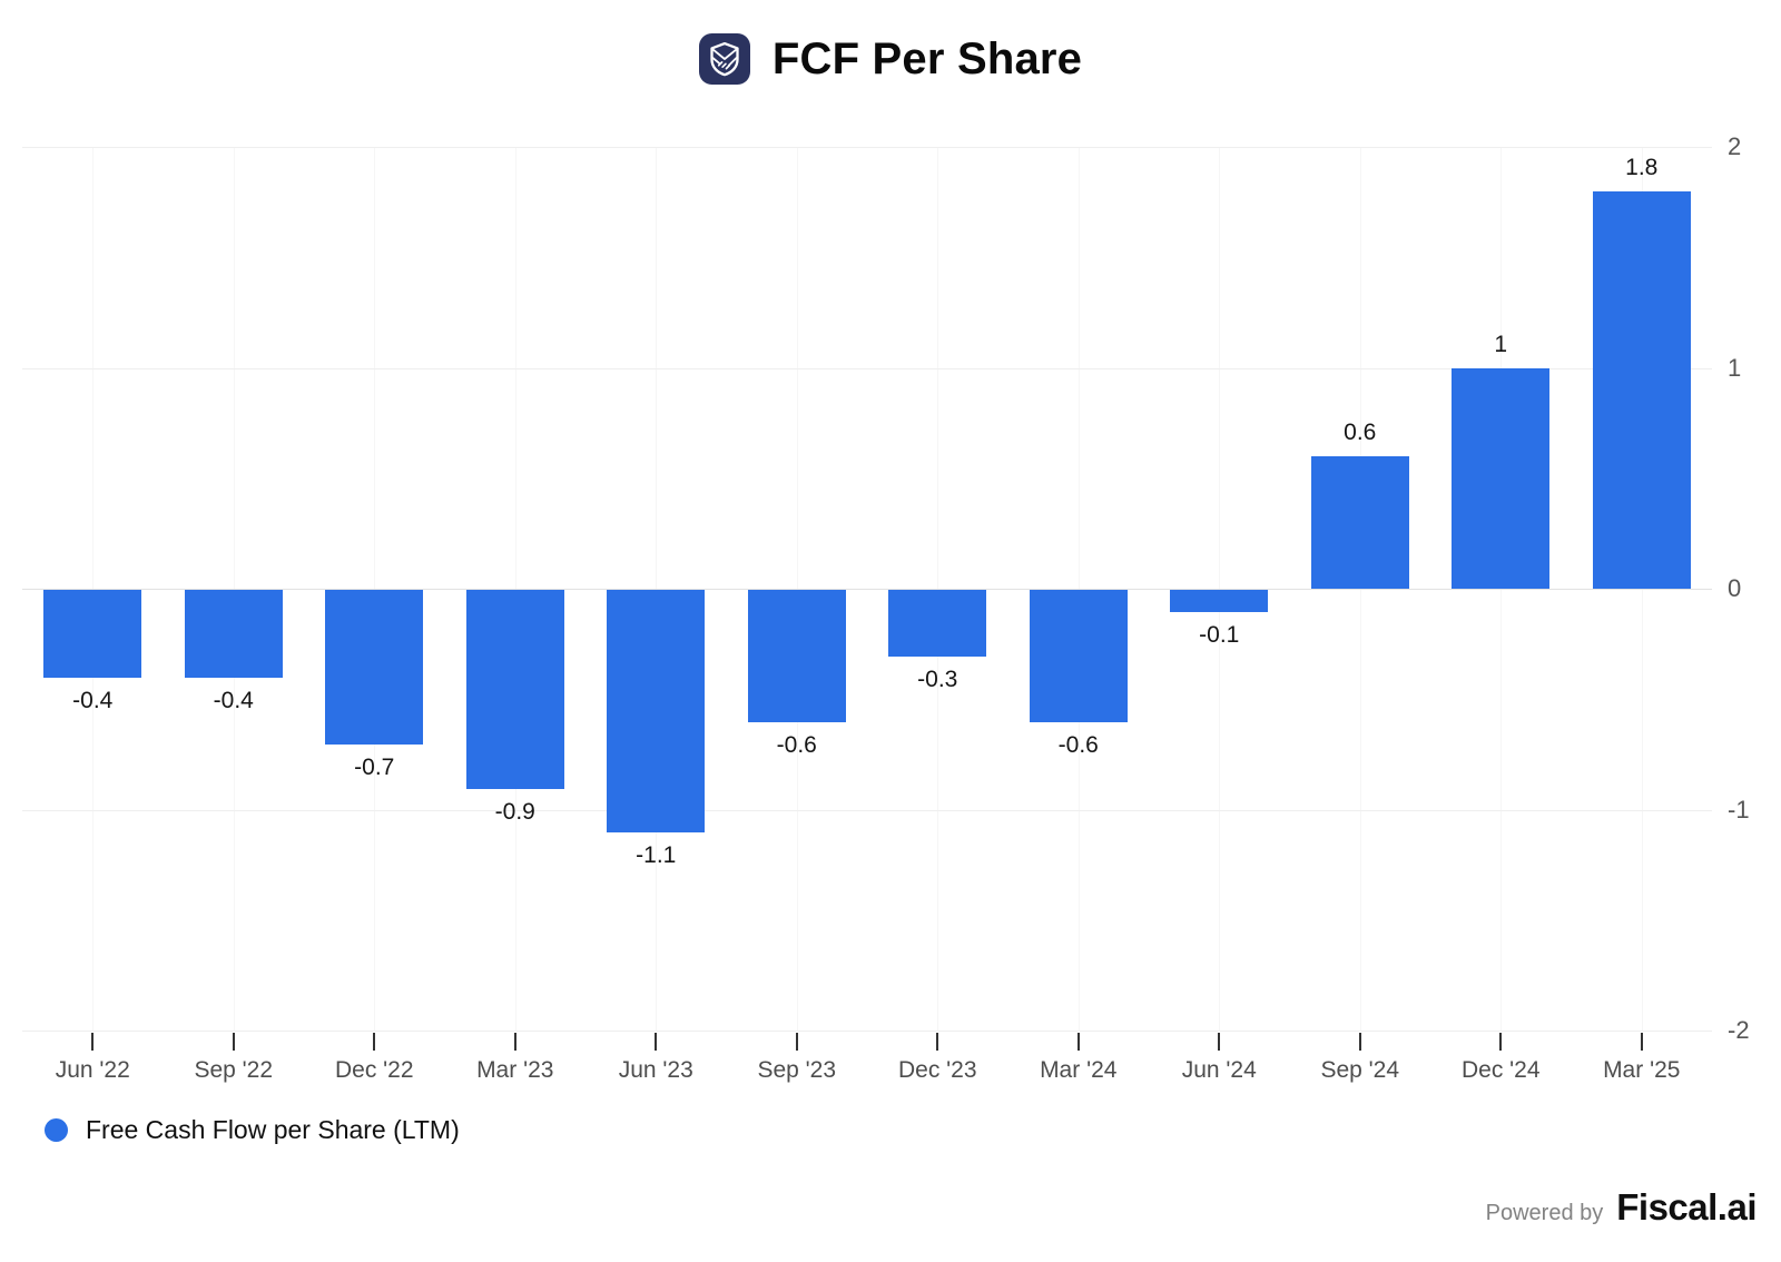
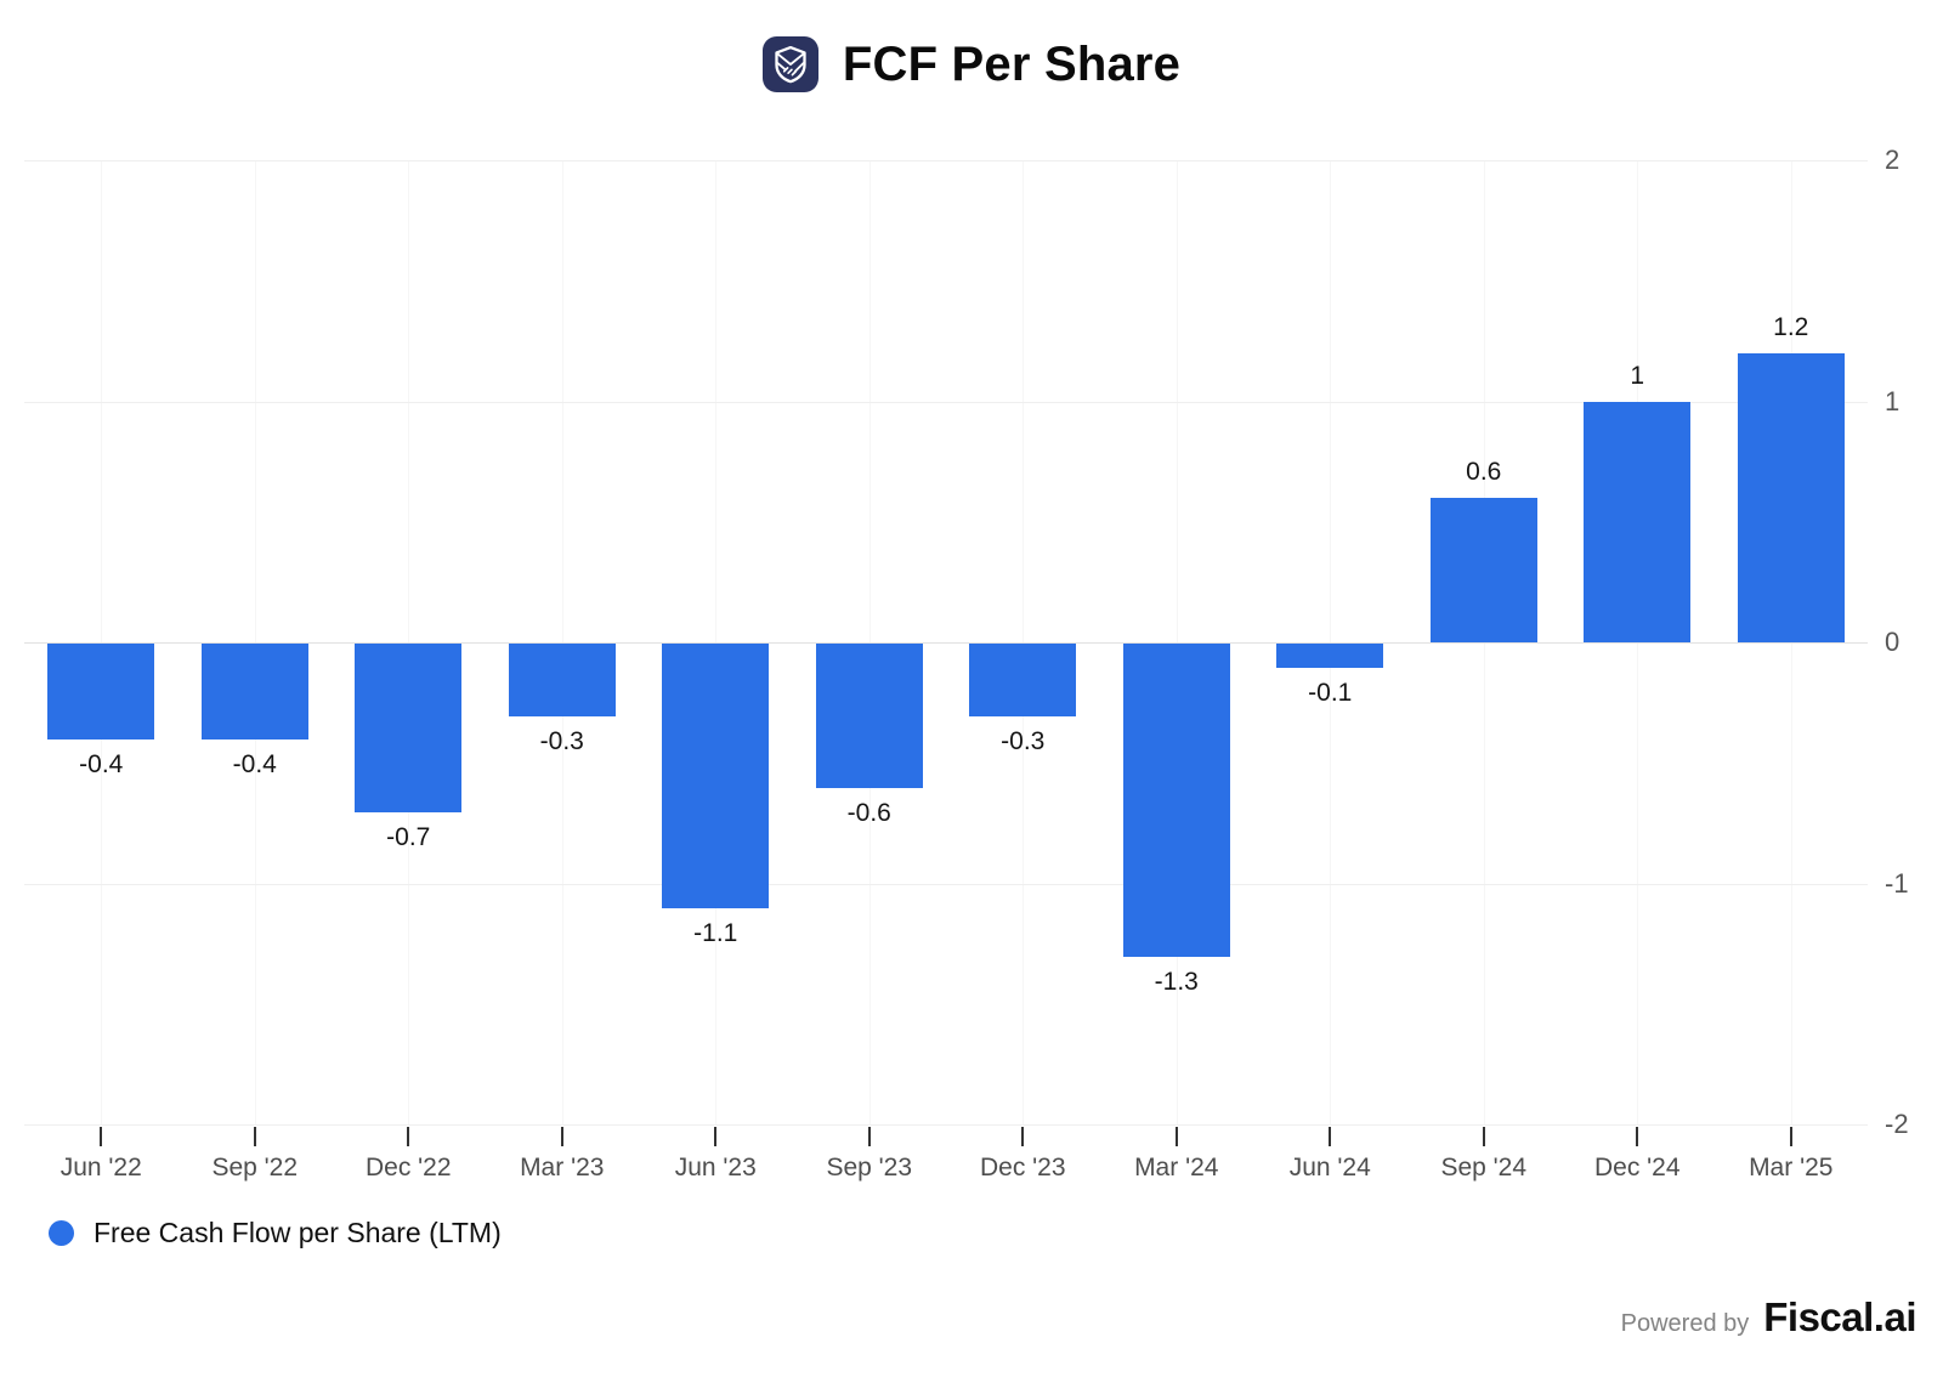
Mar '23: -0.9 -> -0.3
Mar '24: -0.6 -> -1.3
Mar '25: 1.8 -> 1.2
